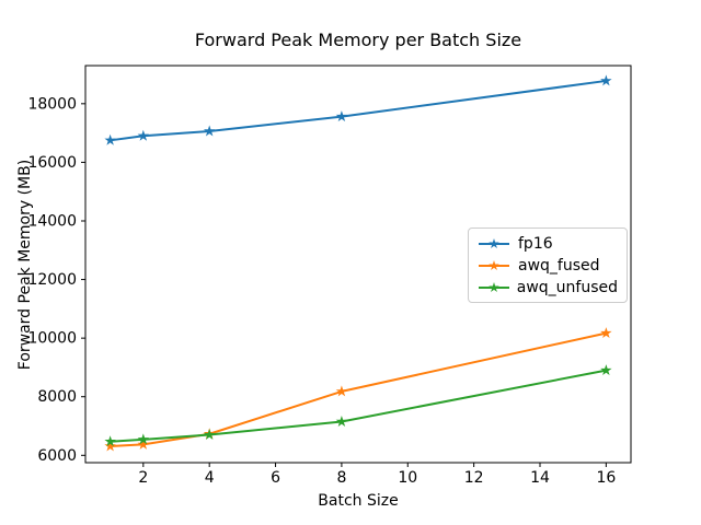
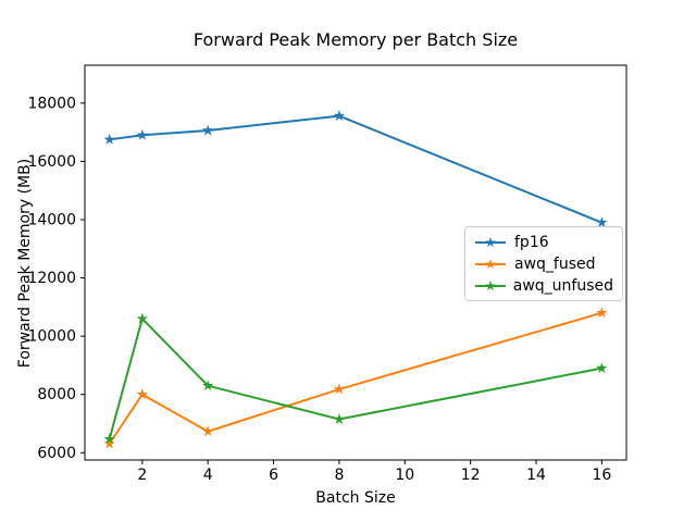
awq_fused/2: 6400 -> 8000
awq_unfused/2: 6500 -> 10600
awq_unfused/4: 6700 -> 8300
fp16/16: 18800 -> 13900
awq_fused/16: 10200 -> 10800
